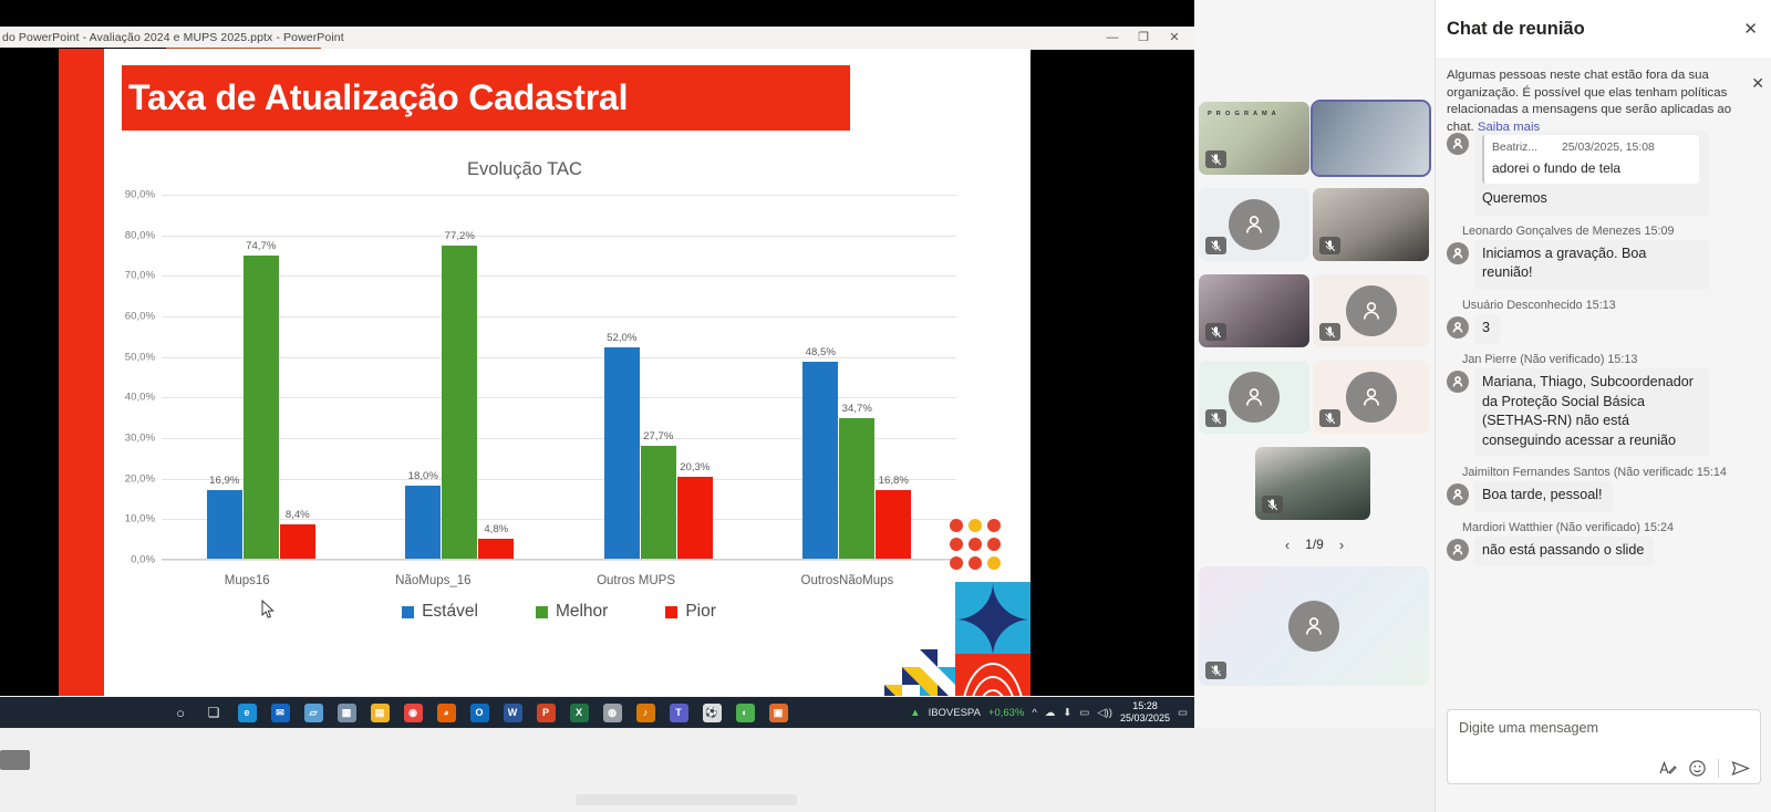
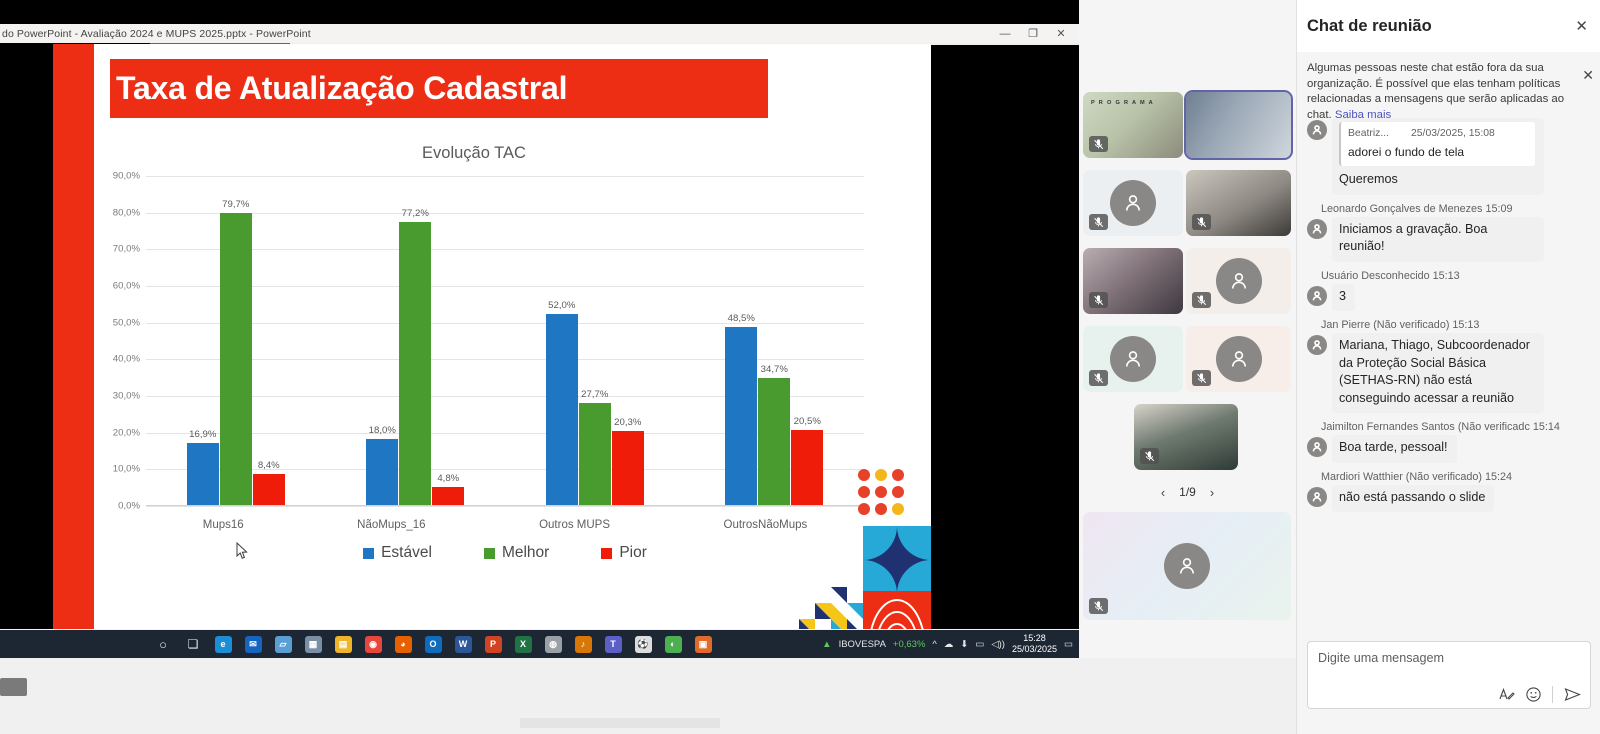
Melhor/Mups16: 74,7% -> 79,7%
Pior/OutrosNãoMups: 16,8% -> 20,5%
